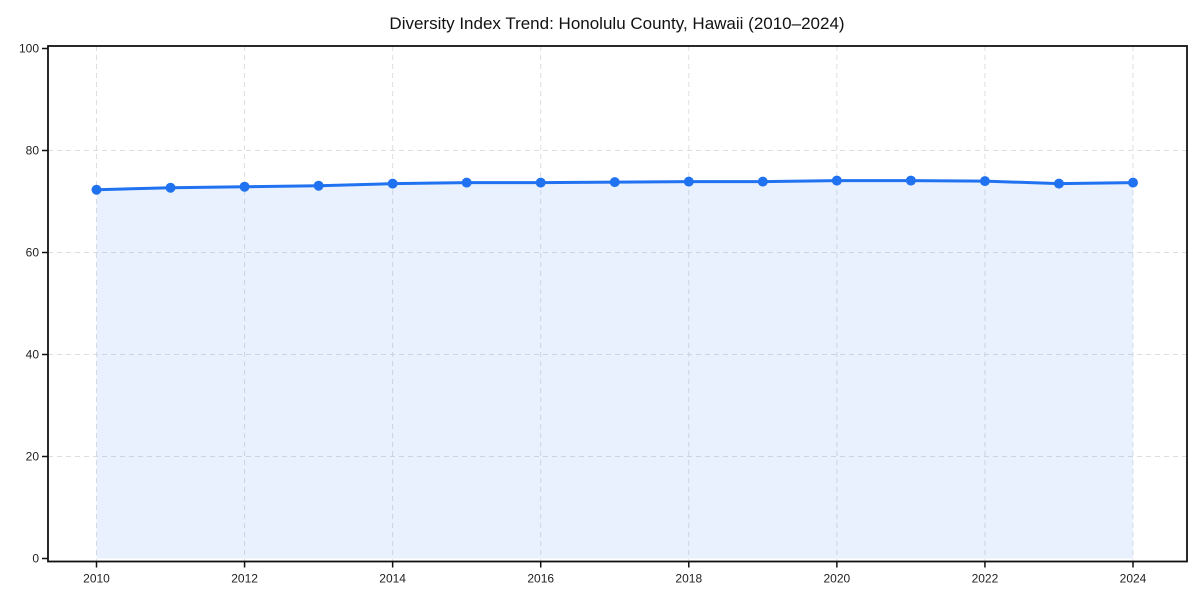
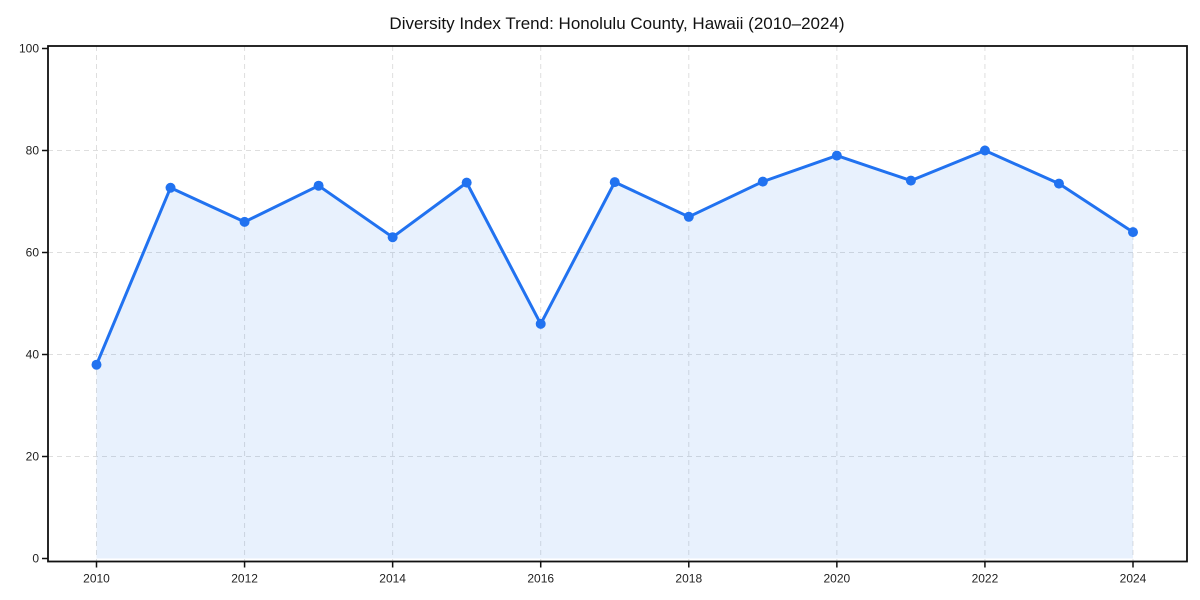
2010: 72 -> 38
2012: 73 -> 66
2014: 74 -> 63
2016: 74 -> 46
2018: 74 -> 67
2020: 74 -> 79
2022: 74 -> 80
2024: 74 -> 64
